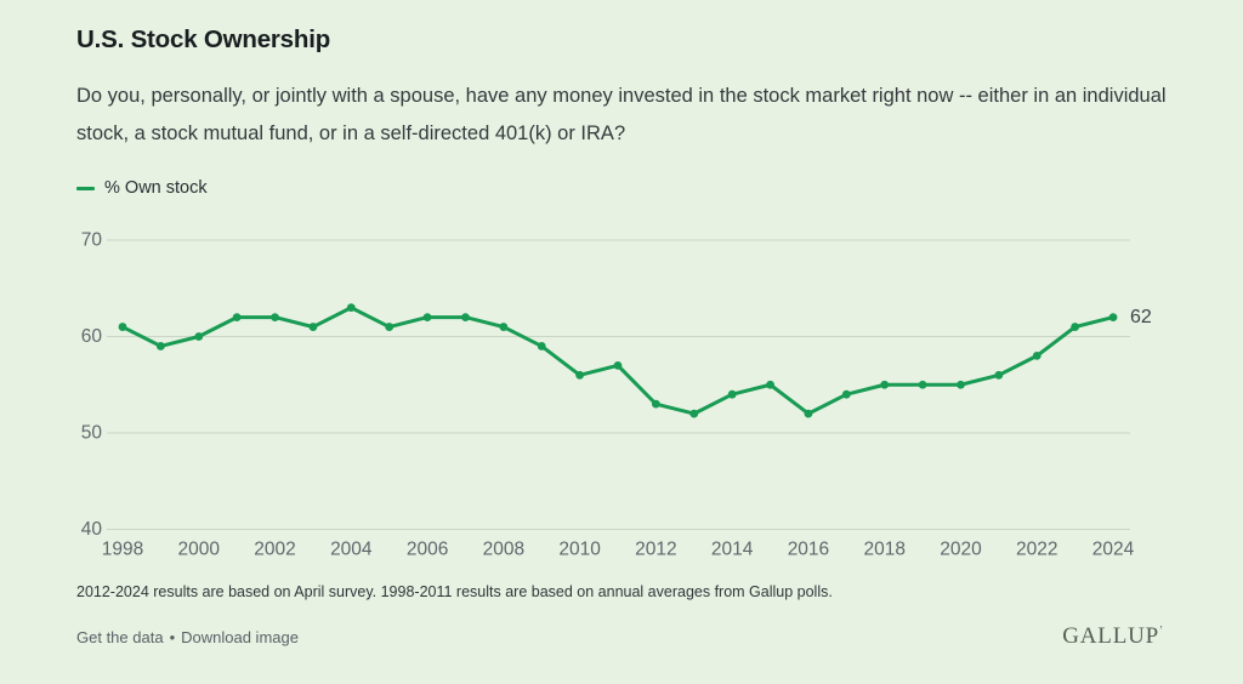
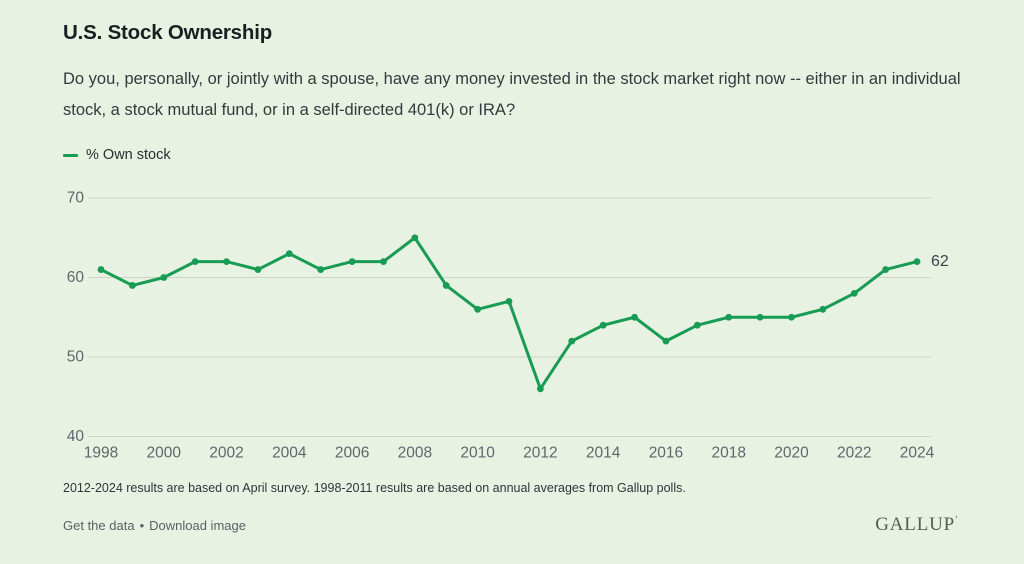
2008: 61 -> 65
2012: 53 -> 46
